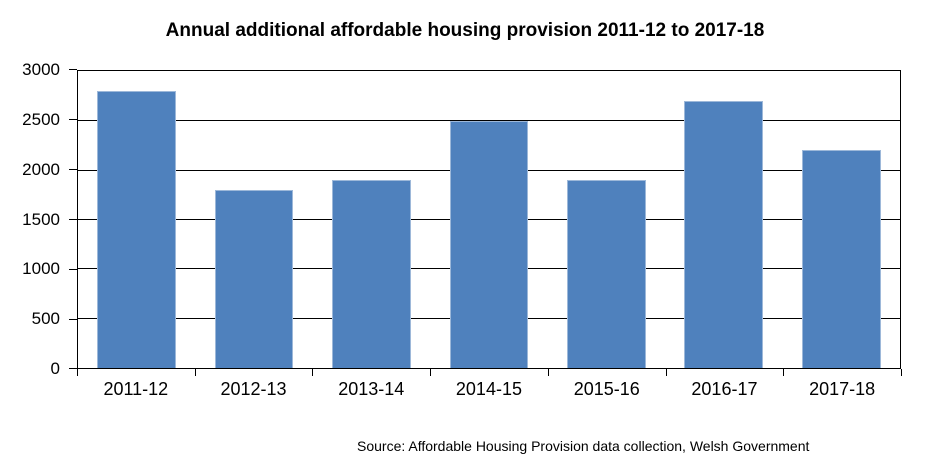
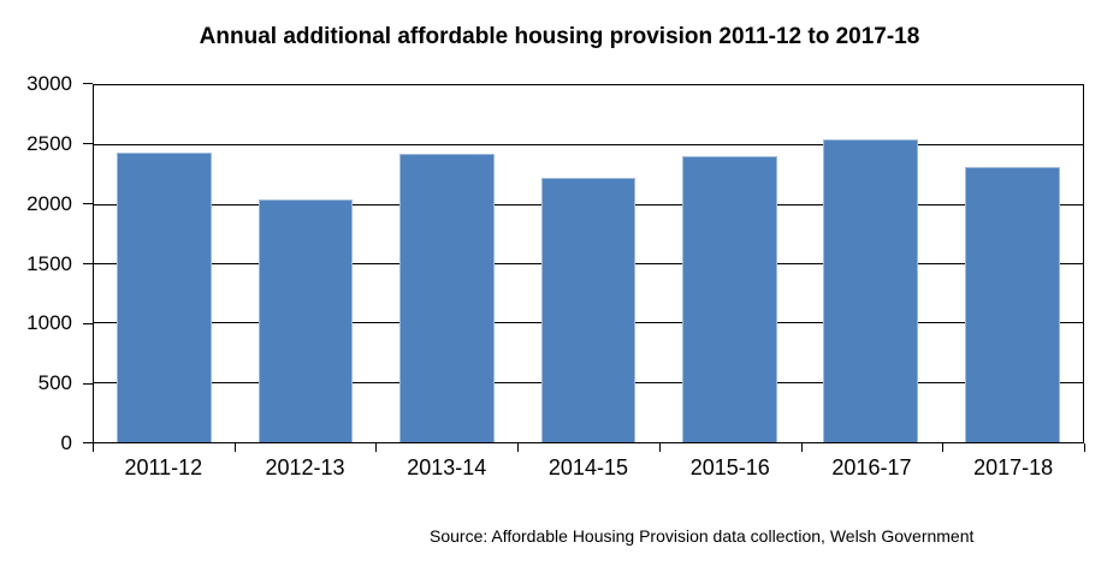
2011-12: 2800 -> 2400
2012-13: 1800 -> 2000
2013-14: 1900 -> 2400
2014-15: 2500 -> 2200
2015-16: 1900 -> 2400
2016-17: 2700 -> 2500
2017-18: 2200 -> 2300
